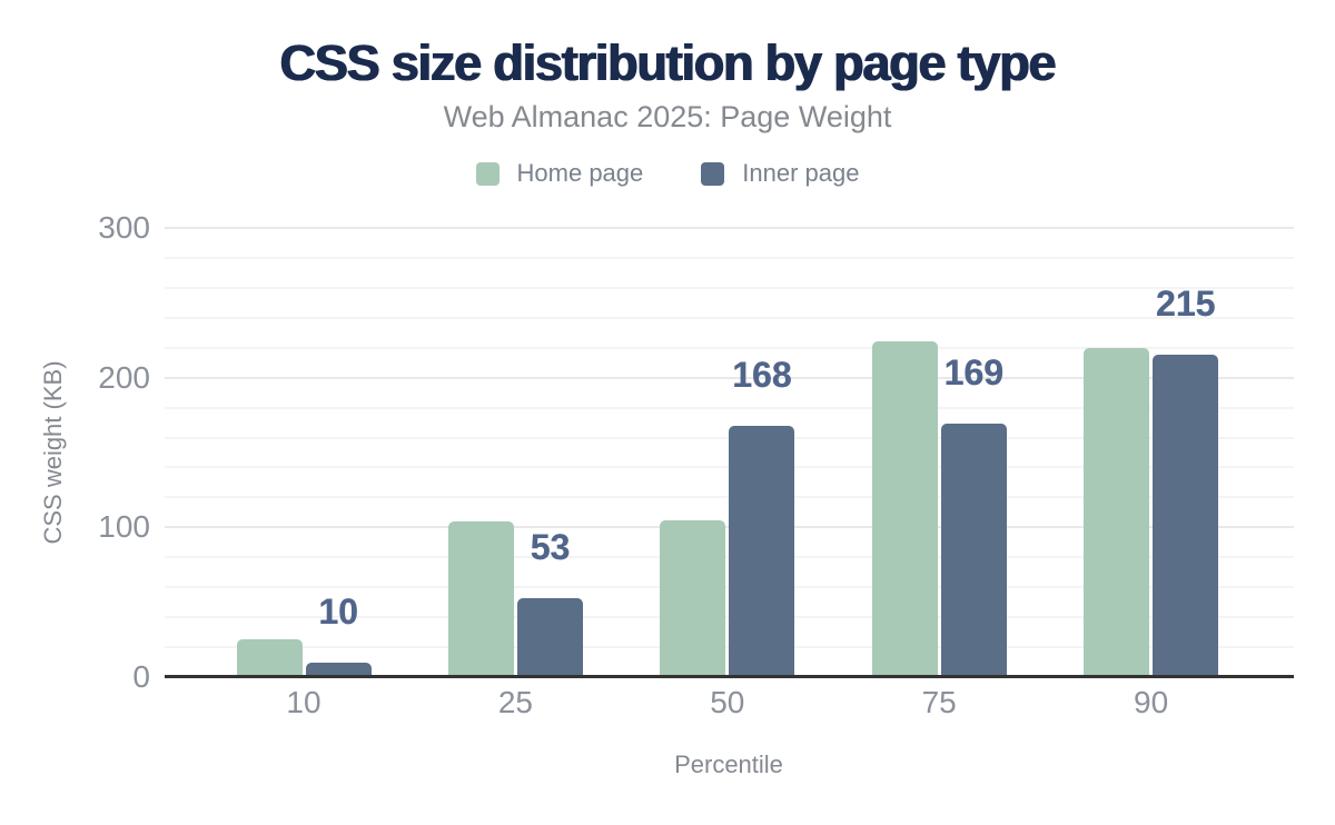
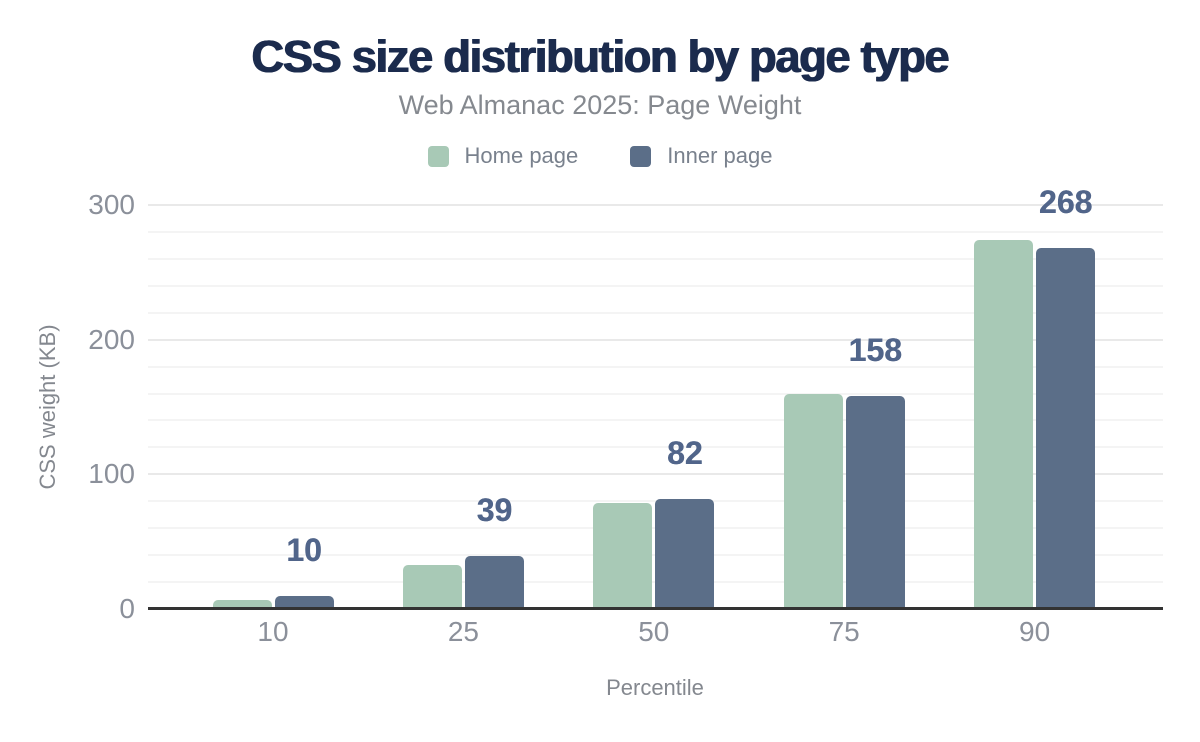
Home page/10: 25 -> 7
Home page/25: 104 -> 33
Inner page/25: 53 -> 39
Home page/50: 105 -> 79
Inner page/50: 168 -> 82
Home page/75: 224 -> 160
Inner page/75: 169 -> 158
Home page/90: 220 -> 274
Inner page/90: 215 -> 268
